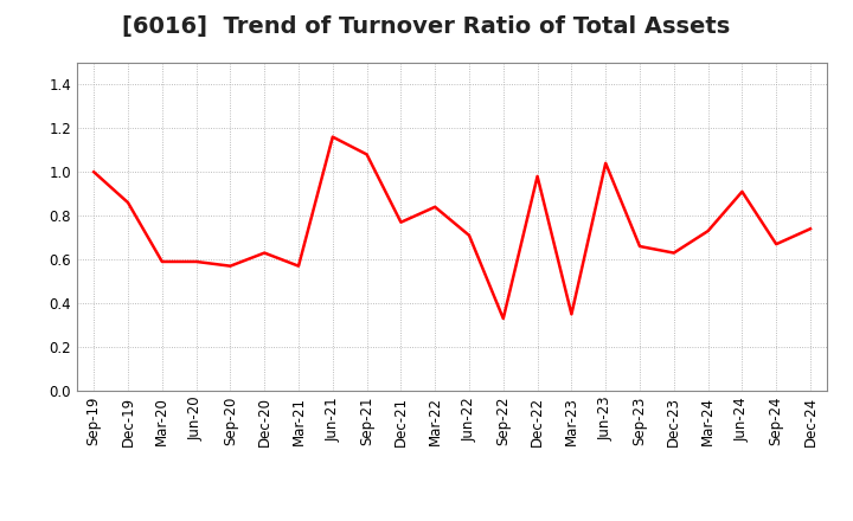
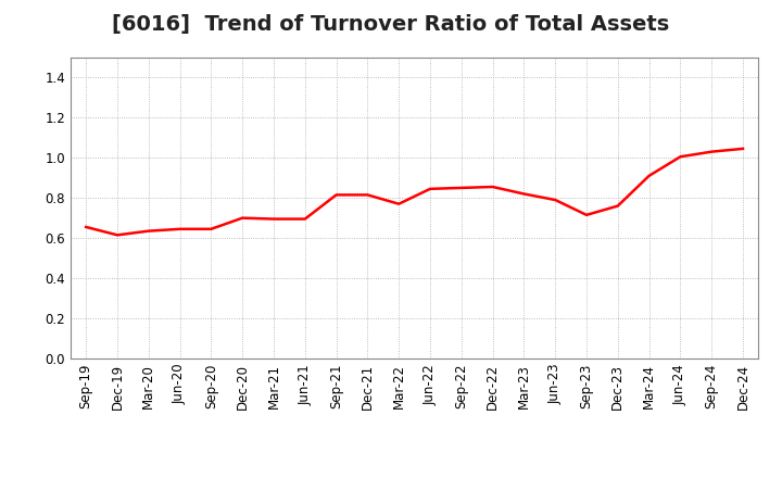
Sep-19: 1.00 -> 0.66
Dec-19: 0.86 -> 0.61
Mar-20: 0.59 -> 0.64
Jun-20: 0.59 -> 0.65
Sep-20: 0.57 -> 0.65
Dec-20: 0.63 -> 0.70
Mar-21: 0.57 -> 0.69
Jun-21: 1.16 -> 0.69
Sep-21: 1.08 -> 0.81
Dec-21: 0.77 -> 0.81
Mar-22: 0.84 -> 0.77
Jun-22: 0.71 -> 0.84
Sep-22: 0.33 -> 0.85
Dec-22: 0.98 -> 0.85
Mar-23: 0.35 -> 0.82
Jun-23: 1.04 -> 0.79
Sep-23: 0.66 -> 0.71
Dec-23: 0.63 -> 0.76
Mar-24: 0.73 -> 0.91
Jun-24: 0.91 -> 1.00
Sep-24: 0.67 -> 1.03
Dec-24: 0.74 -> 1.04
